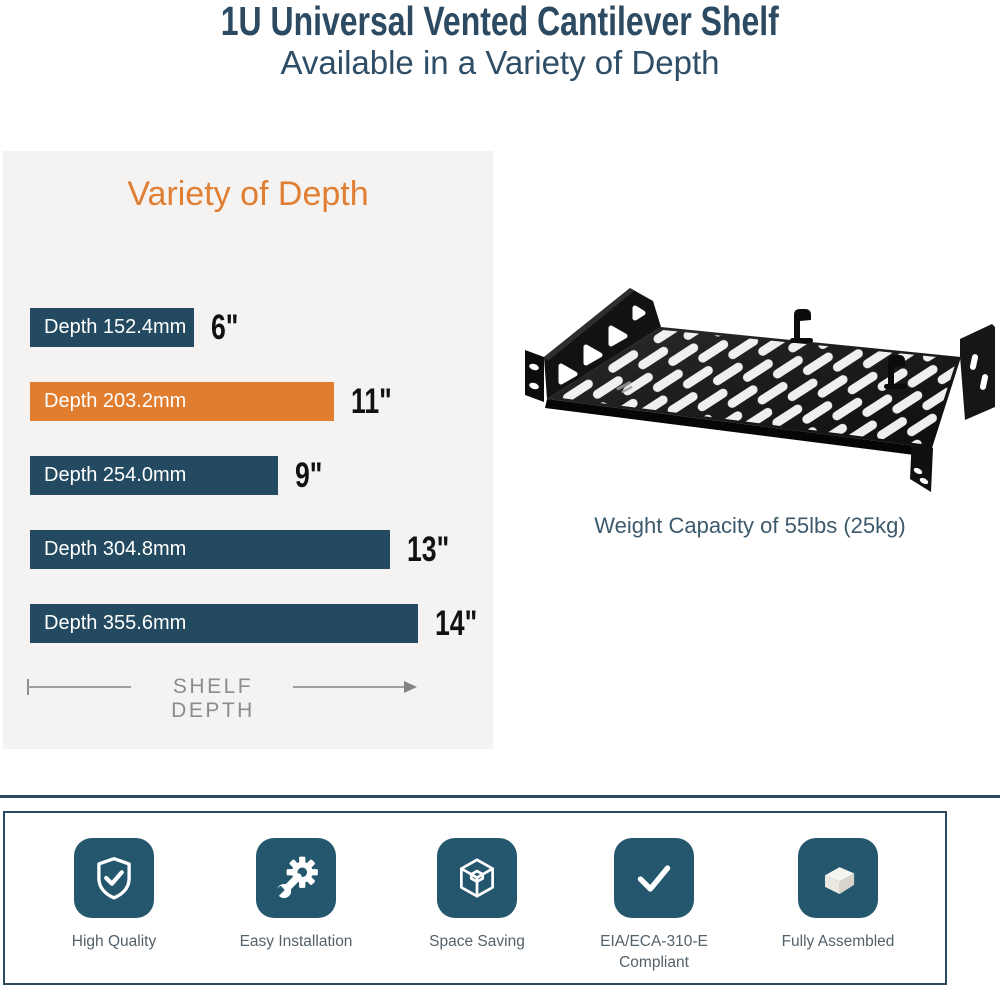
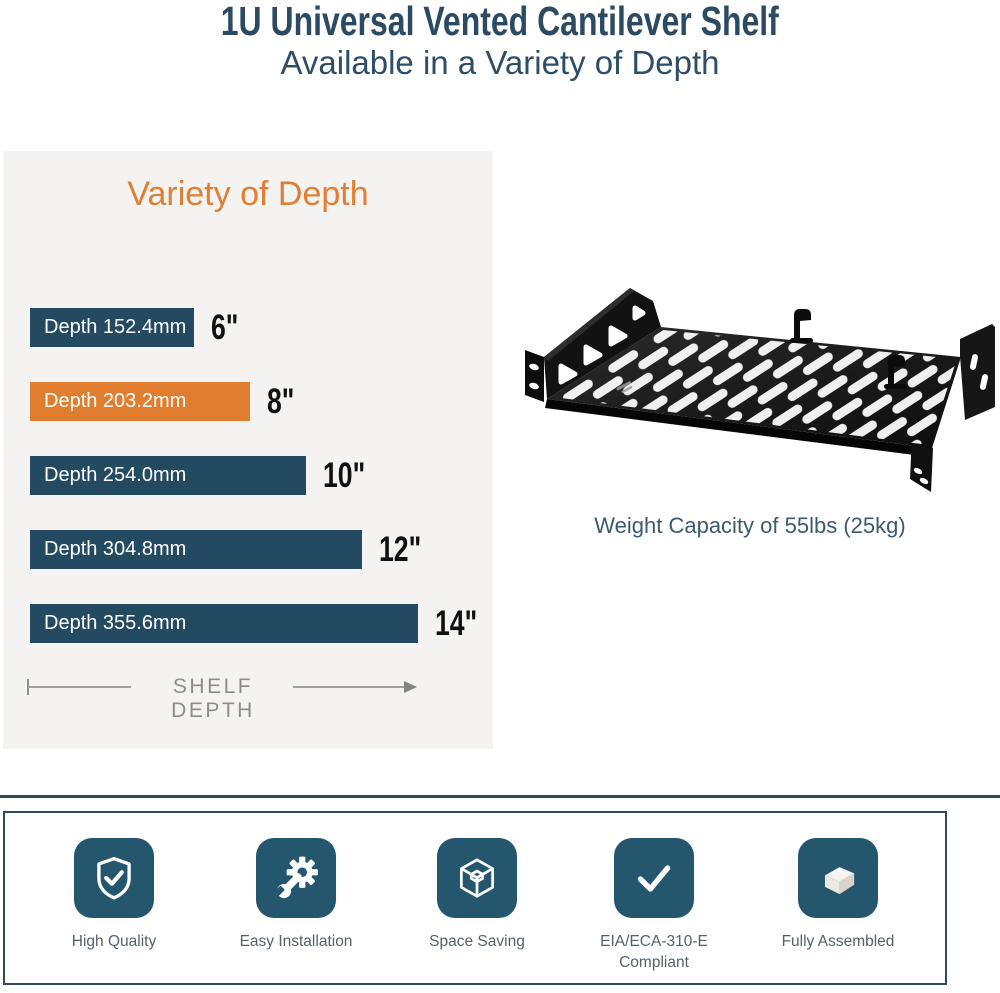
Depth 203.2mm: 11 -> 8
Depth 254.0mm: 9 -> 10
Depth 304.8mm: 13 -> 12
